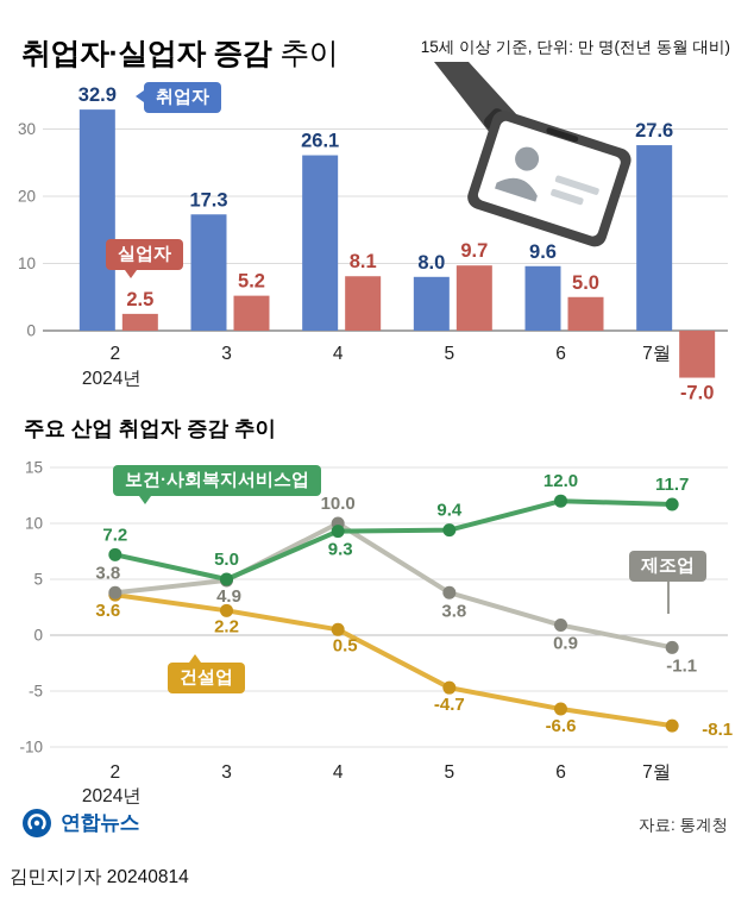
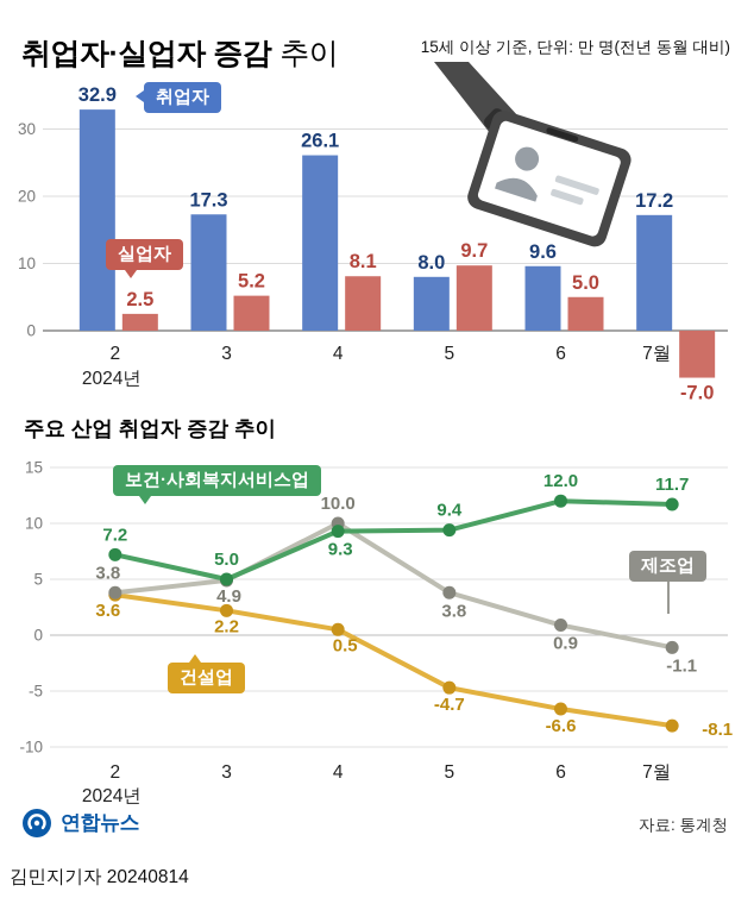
취업자·실업자 증감 추이/취업자/7월: 27.6 -> 17.2
